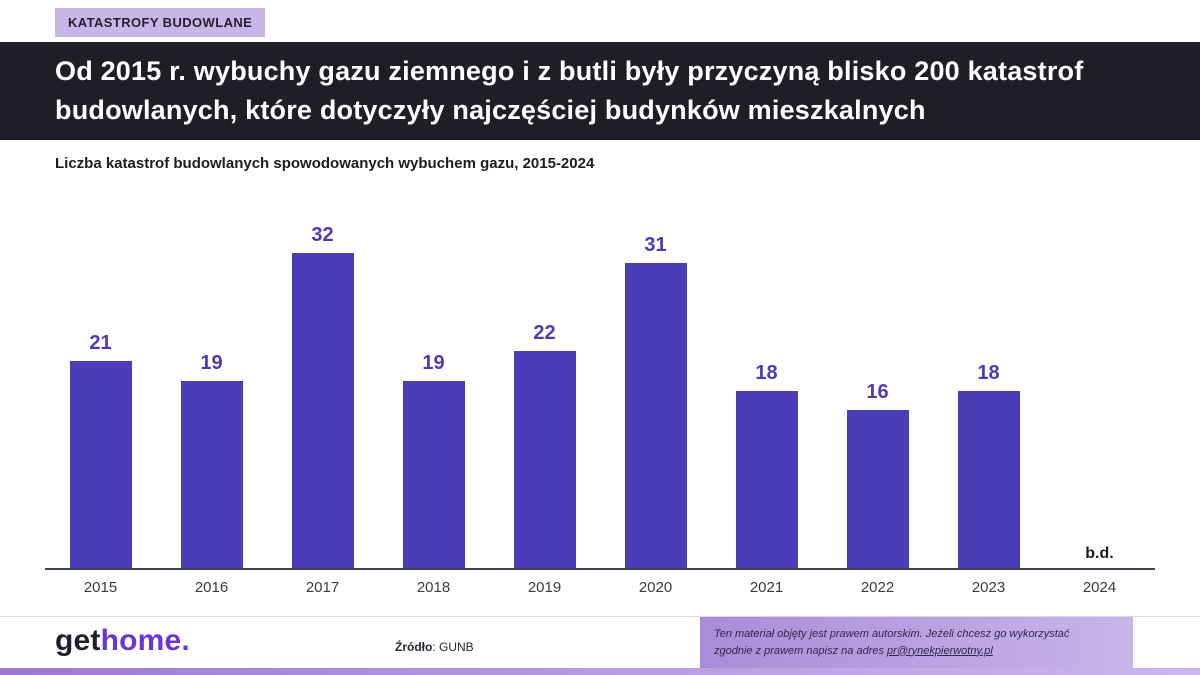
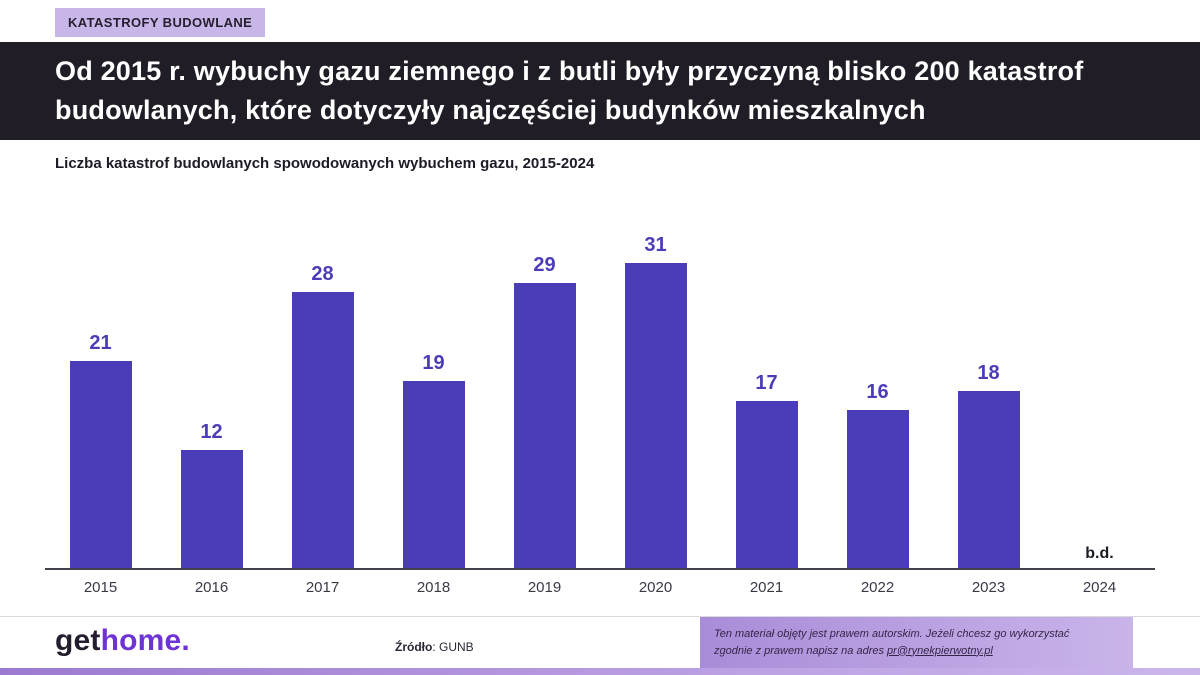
2016: 19 -> 12
2017: 32 -> 28
2019: 22 -> 29
2021: 18 -> 17
